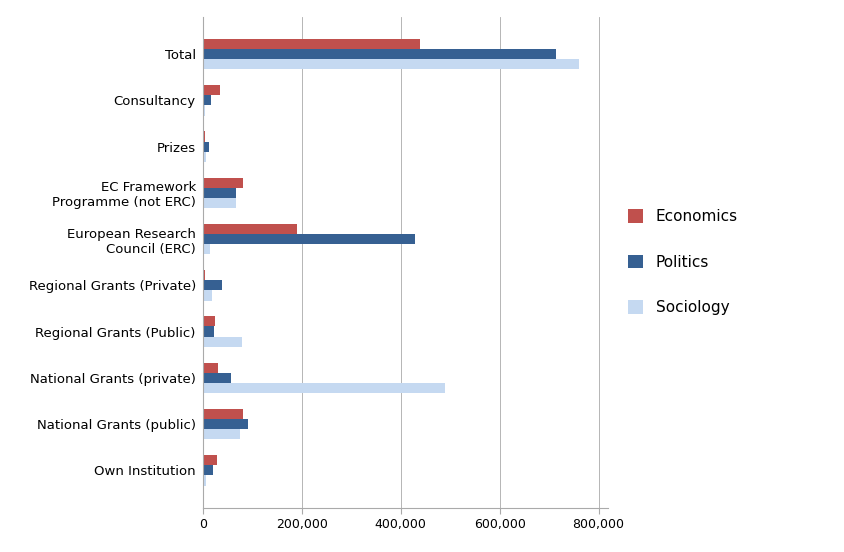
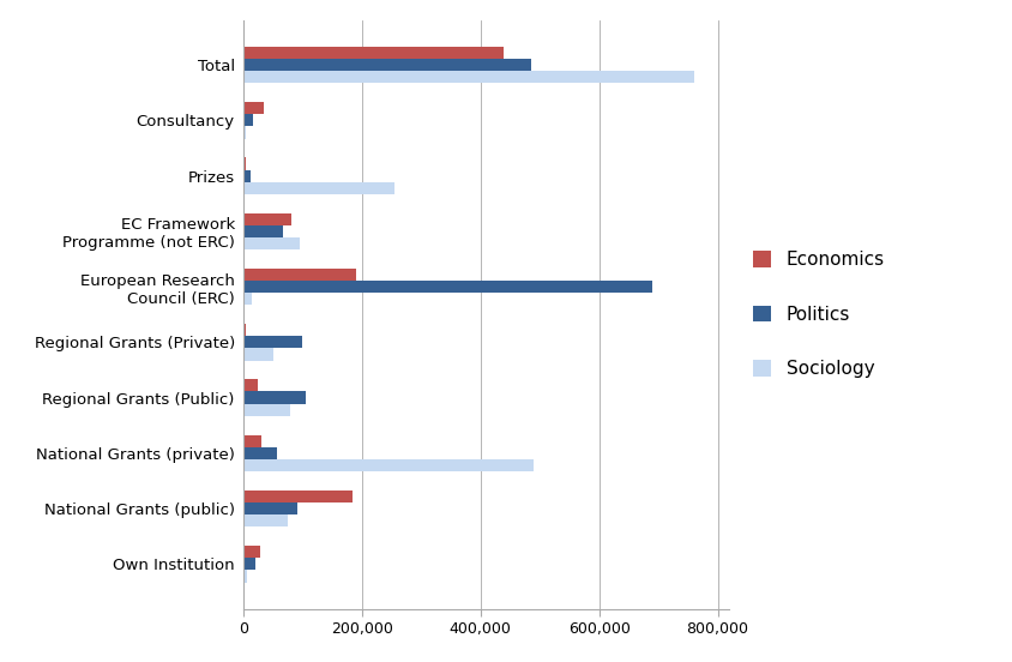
Politics/Total: 715,000 -> 485,000
Sociology/Prizes: 7,000 -> 255,000
Sociology/EC Framework Programme (not ERC): 68,000 -> 95,000
Politics/European Research Council (ERC): 430,000 -> 690,000
Politics/Regional Grants (Private): 38,000 -> 100,000
Sociology/Regional Grants (Private): 18,000 -> 50,000
Politics/Regional Grants (Public): 22,000 -> 105,000
Economics/National Grants (public): 82,000 -> 185,000
